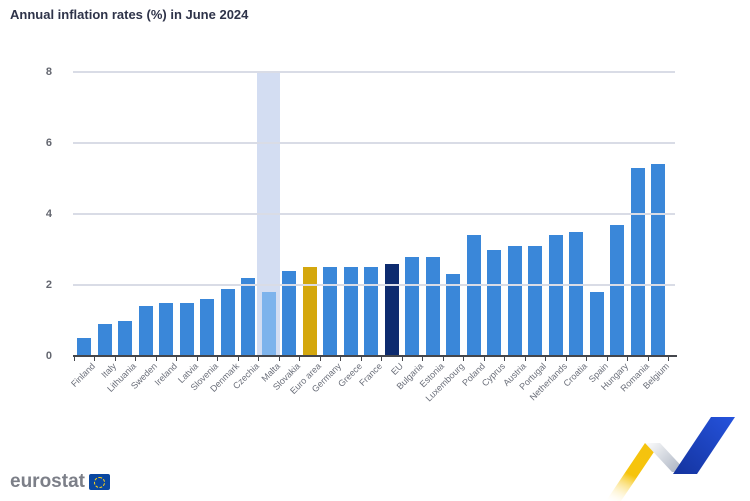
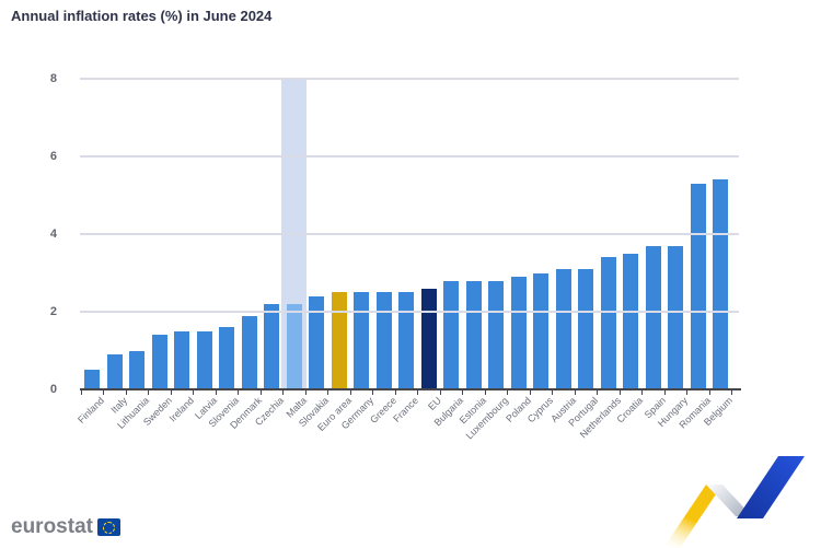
Malta: 1.8 -> 2.2
Luxembourg: 2.3 -> 2.8
Poland: 3.4 -> 2.9
Spain: 1.8 -> 3.7
